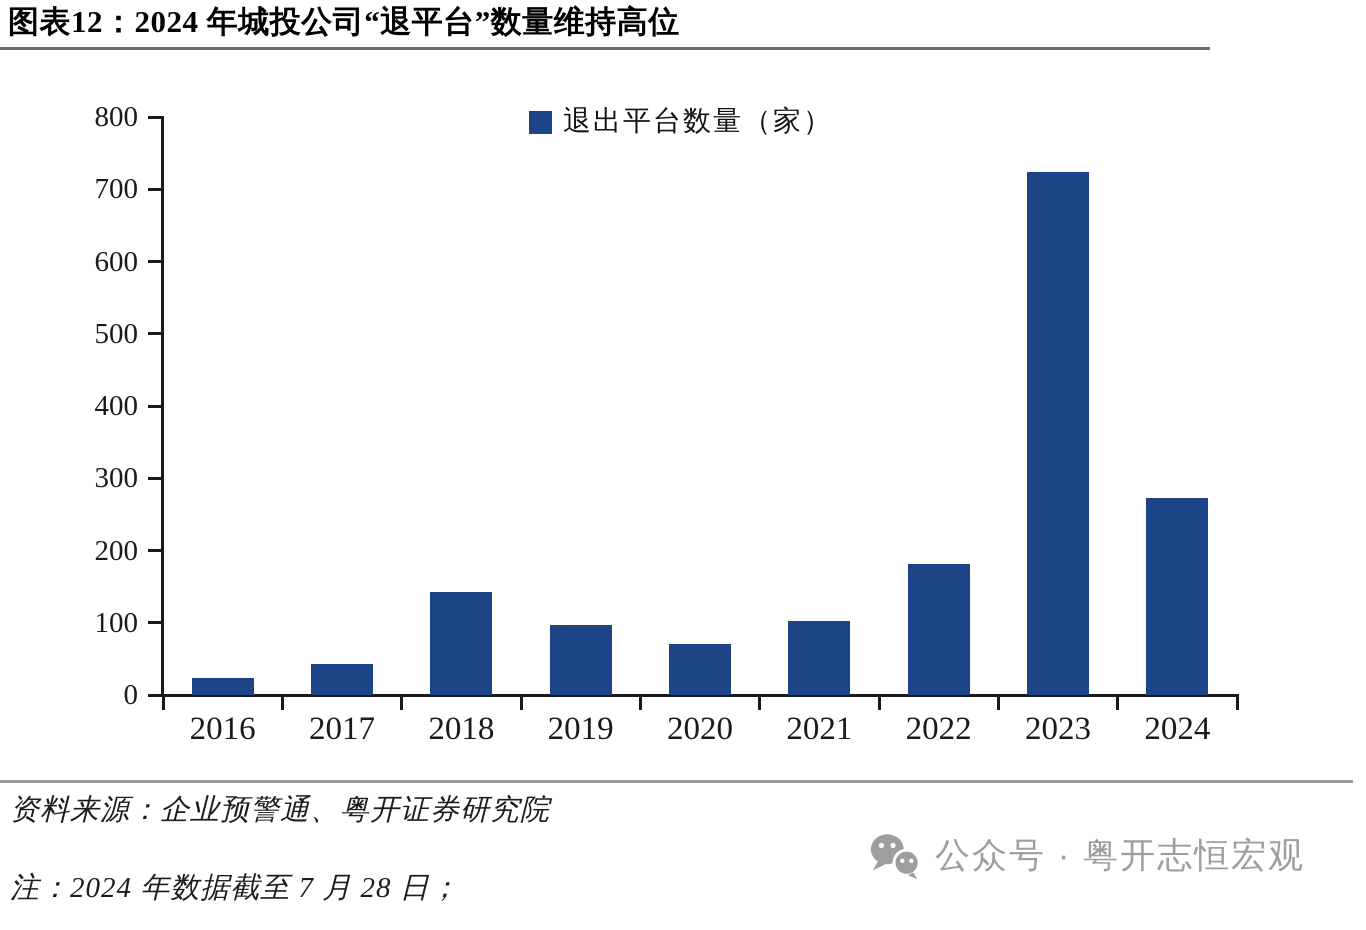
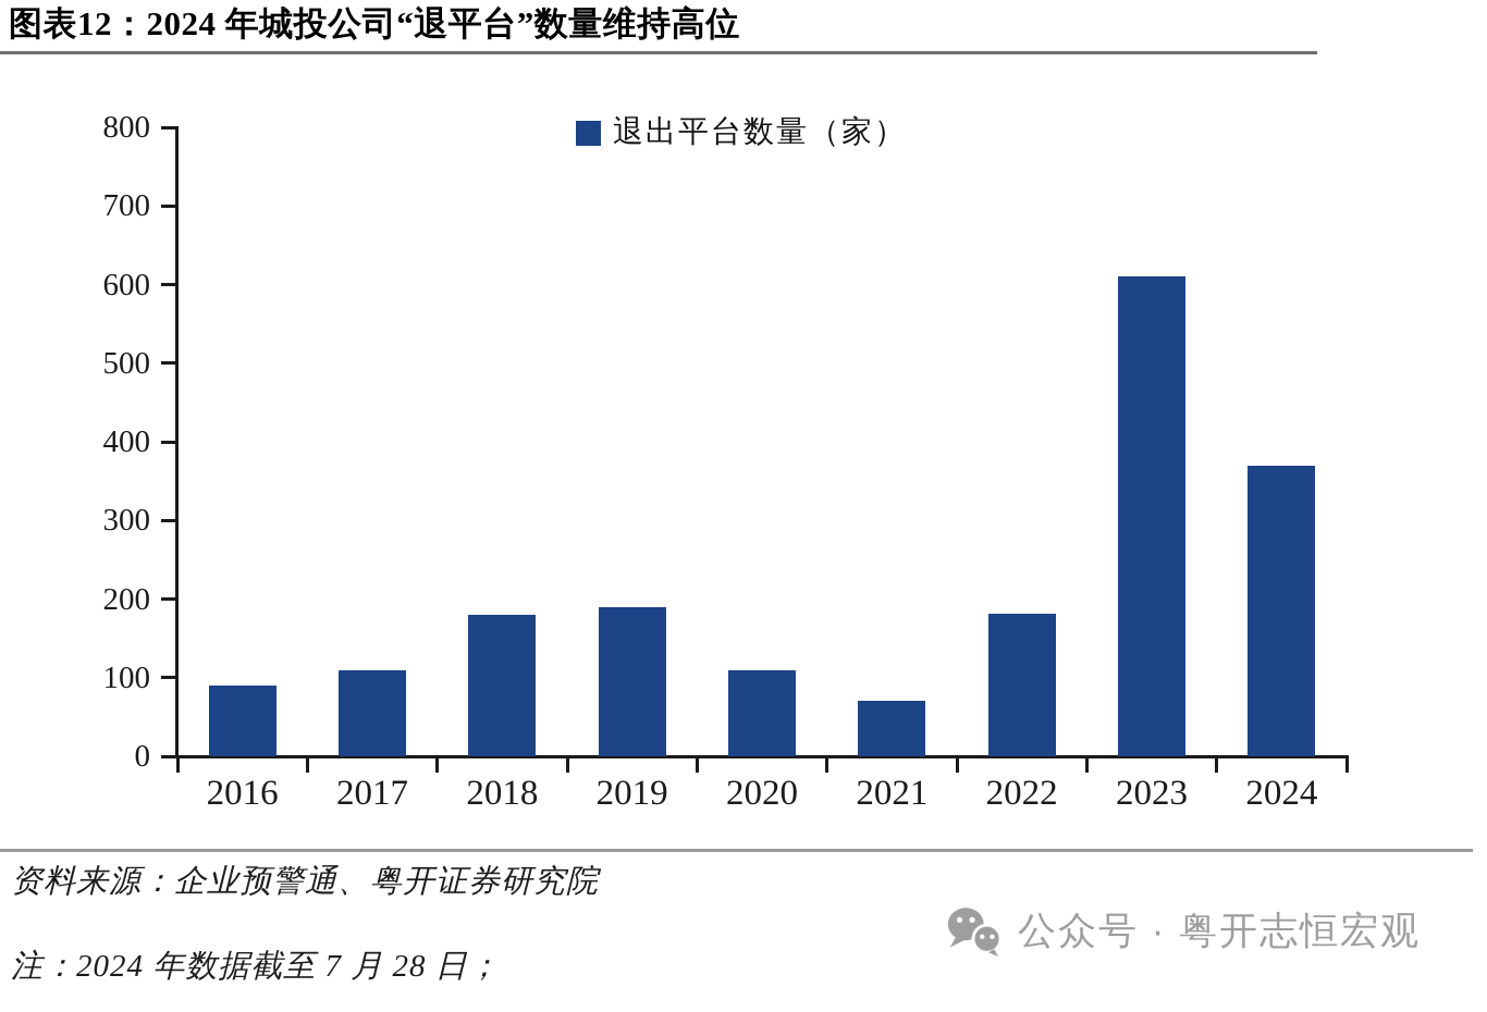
2016: 20 -> 90
2017: 40 -> 110
2018: 140 -> 180
2019: 100 -> 190
2020: 70 -> 110
2021: 100 -> 70
2023: 720 -> 610
2024: 270 -> 370
